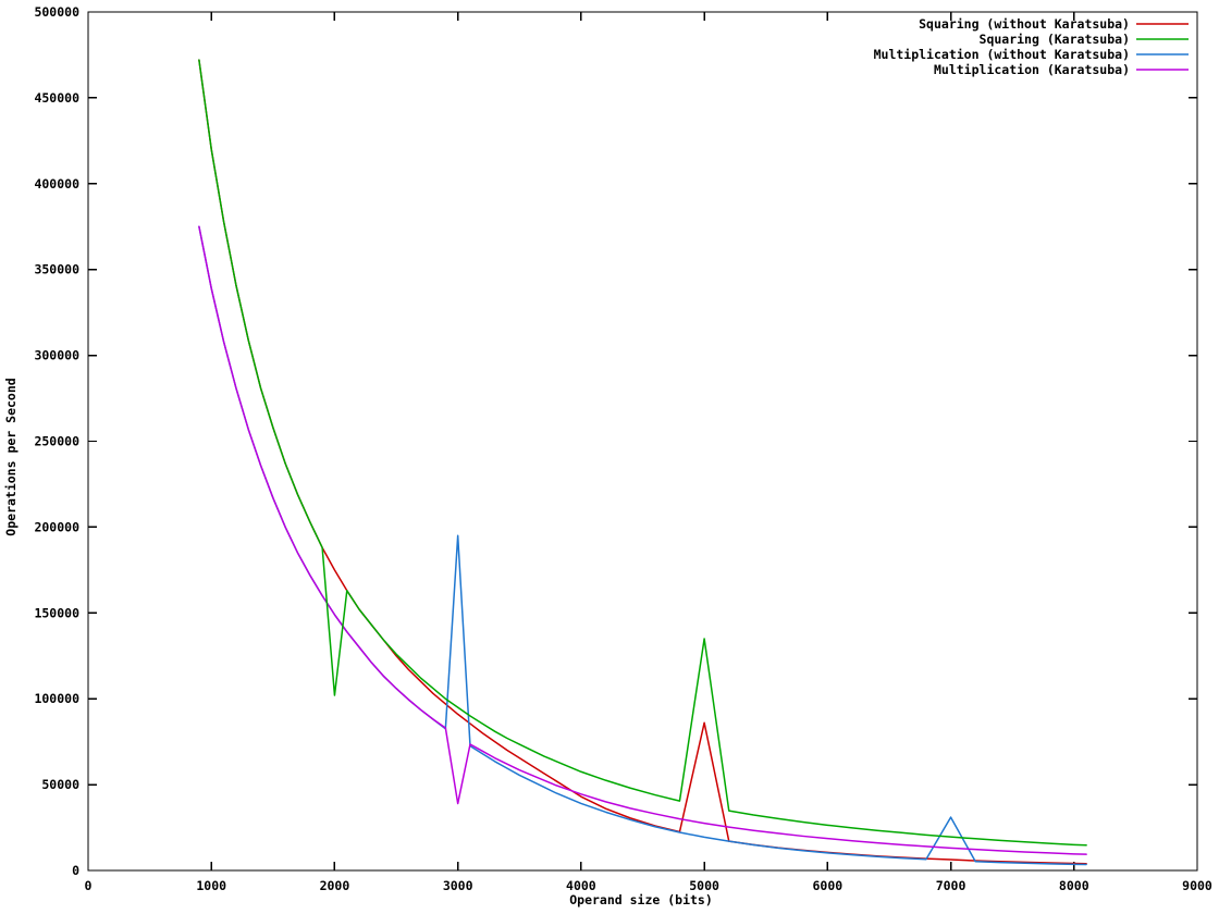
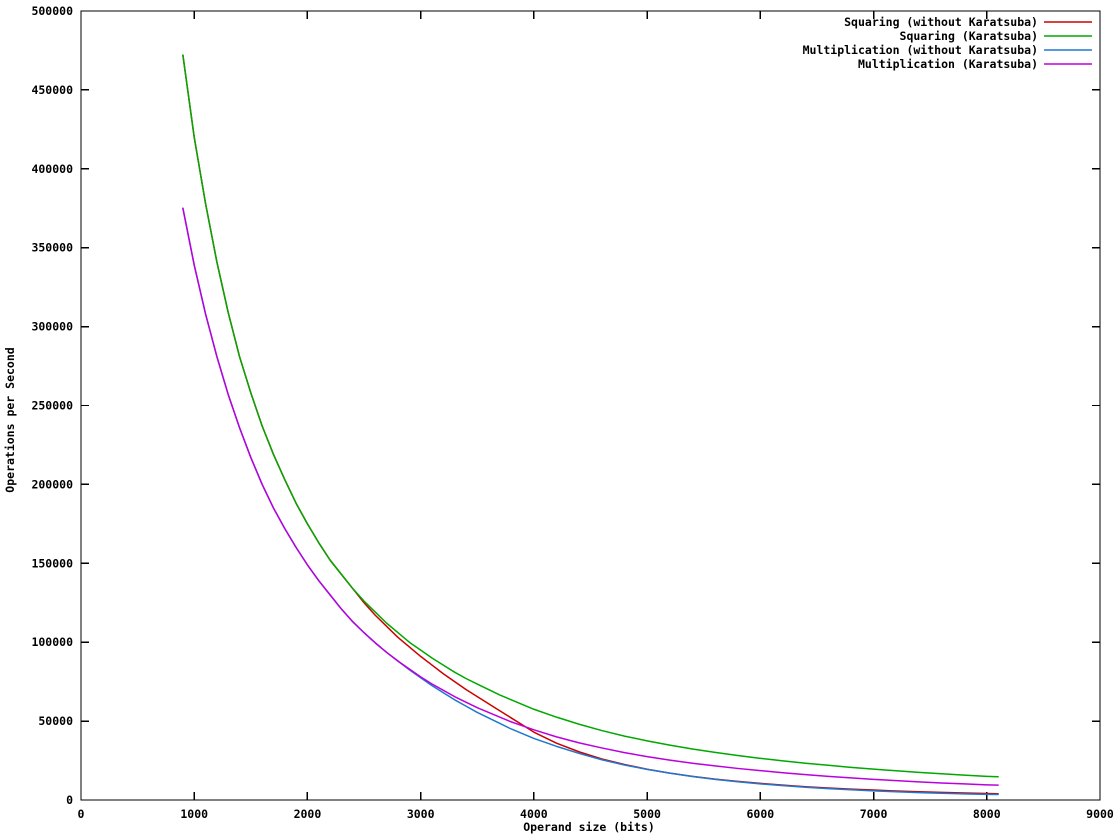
Squaring (Karatsuba)/2000: 102000 -> 175000
Multiplication (without Karatsuba)/3000: 195000 -> 78000
Multiplication (Karatsuba)/3000: 39000 -> 78000
Squaring (without Karatsuba)/5000: 86000 -> 20000
Squaring (Karatsuba)/5000: 135000 -> 38000
Multiplication (without Karatsuba)/7000: 31000 -> 6000
